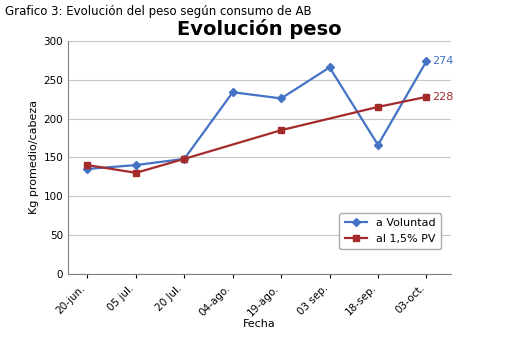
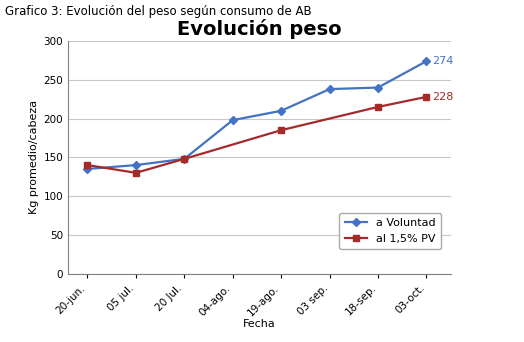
a Voluntad/04-ago.: 234 -> 198
a Voluntad/19-ago.: 226 -> 210
a Voluntad/03 sep.: 266 -> 238
a Voluntad/18-sep.: 166 -> 240
